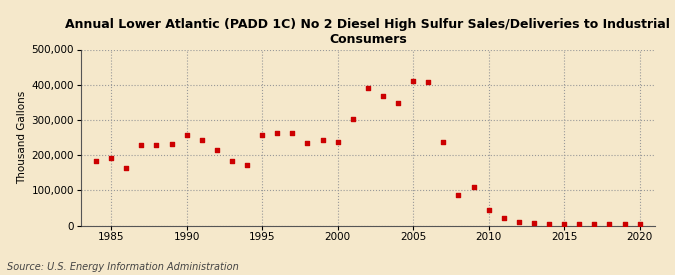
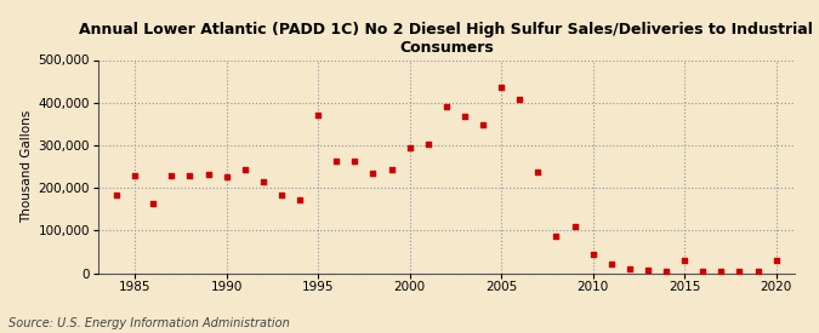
1985: 192,000 -> 230,000
1990: 258,000 -> 225,000
1995: 258,000 -> 370,000
2000: 237,000 -> 295,000
2005: 410,000 -> 435,000
2015: 4,000 -> 30,000
2020: 3,000 -> 30,000
